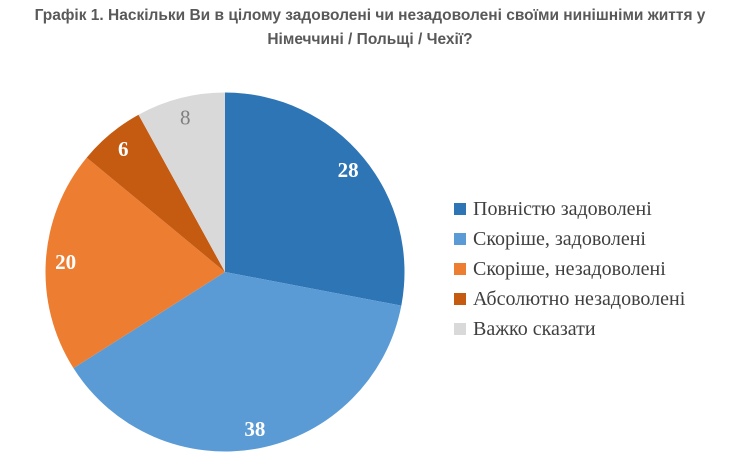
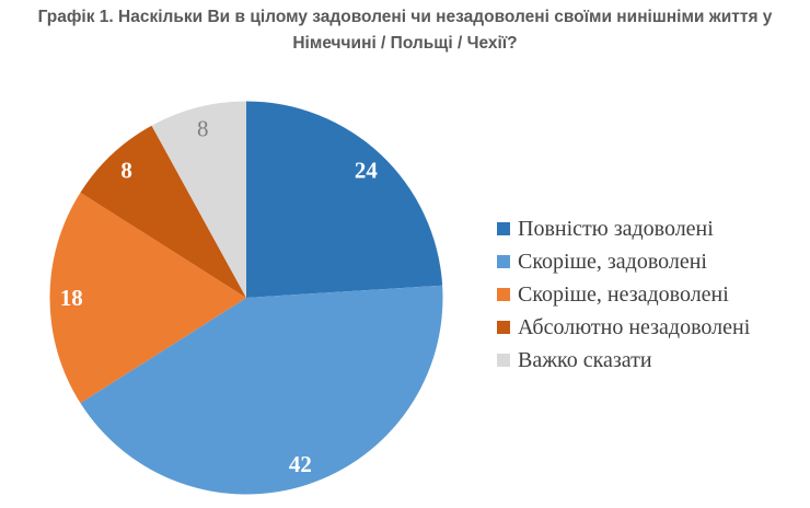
Повністю задоволені: 28 -> 24
Скоріше, задоволені: 38 -> 42
Скоріше, незадоволені: 20 -> 18
Абсолютно незадоволені: 6 -> 8
